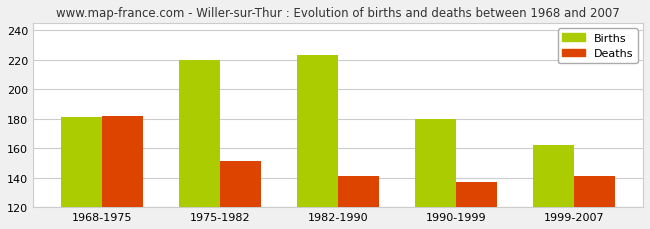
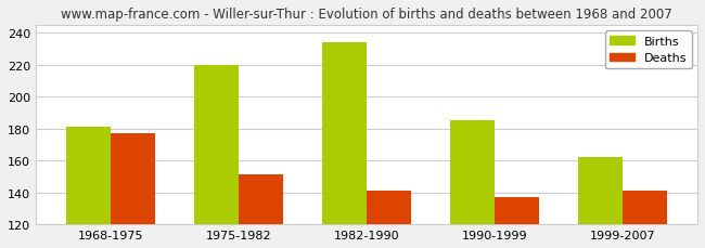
Deaths/1968-1975: 182 -> 177
Births/1982-1990: 223 -> 234
Births/1990-1999: 180 -> 185
